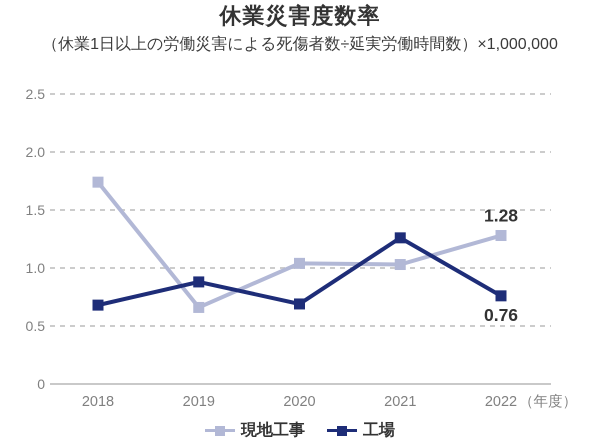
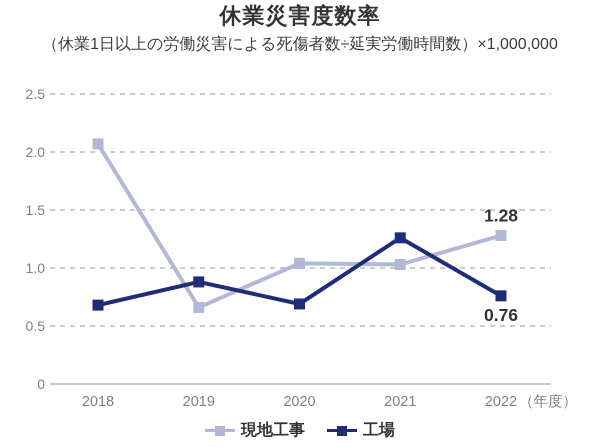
現地工事/2018: 1.74 -> 2.07
